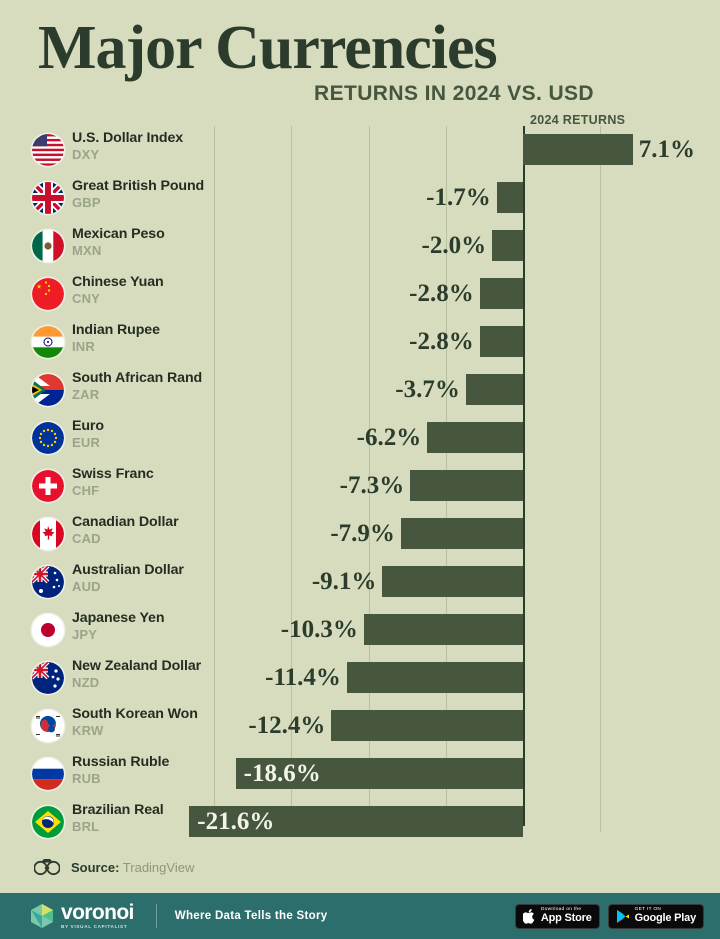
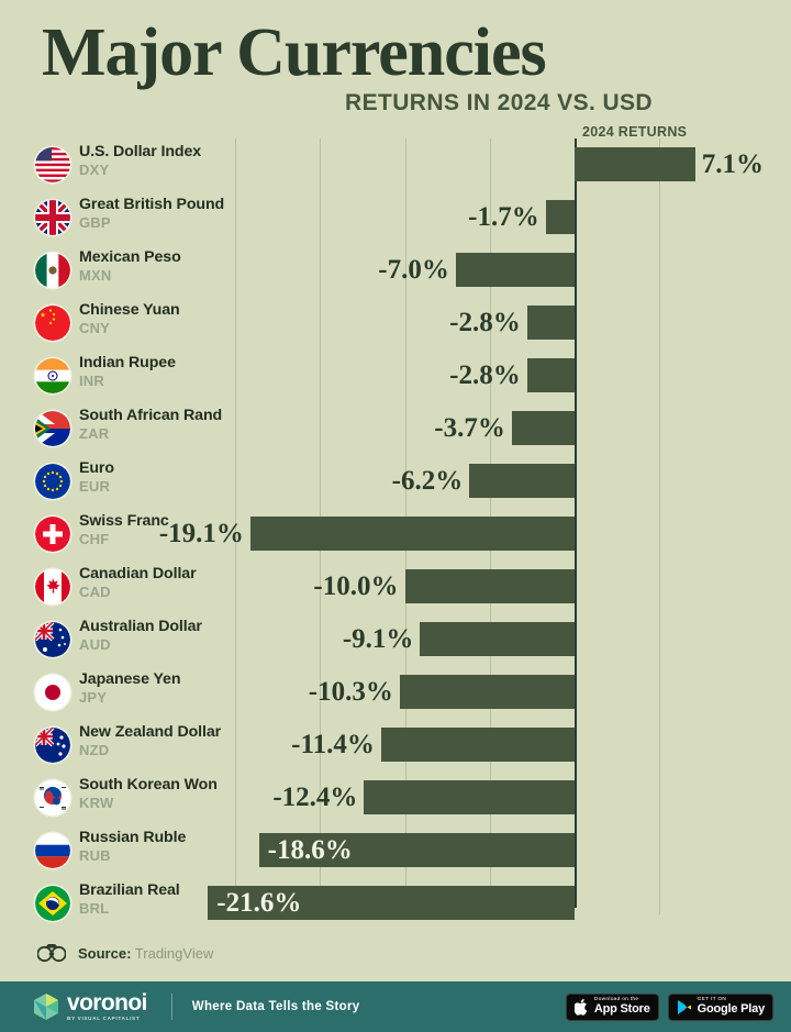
Mexican Peso: -2.0% -> -7.0%
Swiss Franc: -7.3% -> -19.1%
Canadian Dollar: -7.9% -> -10.0%
